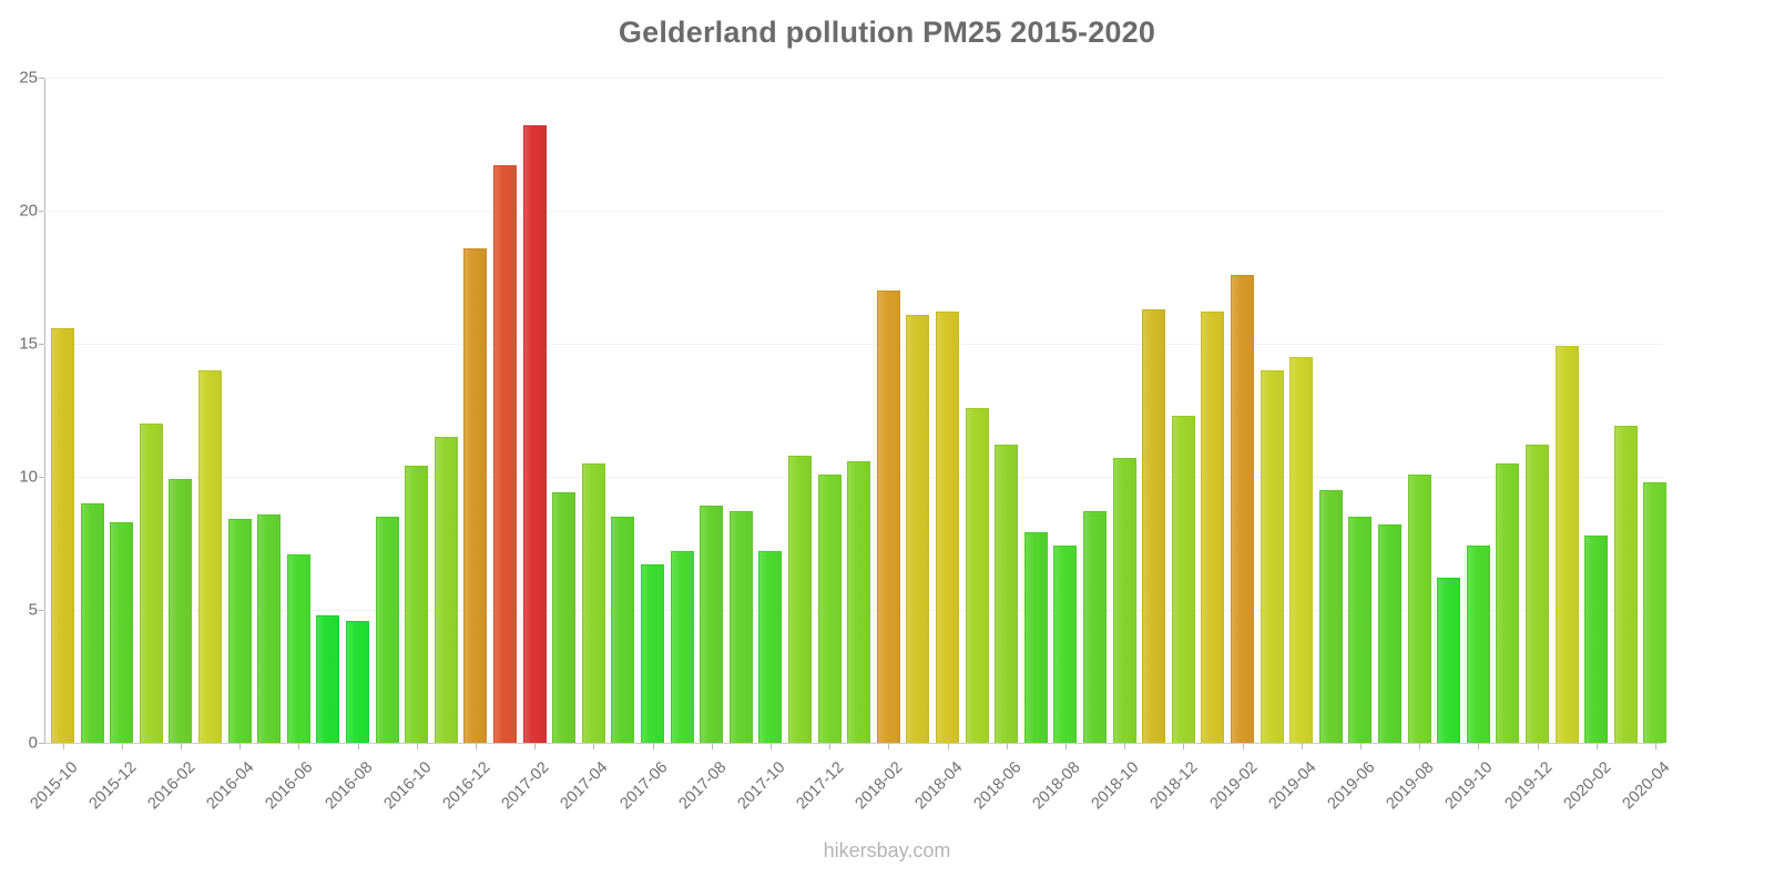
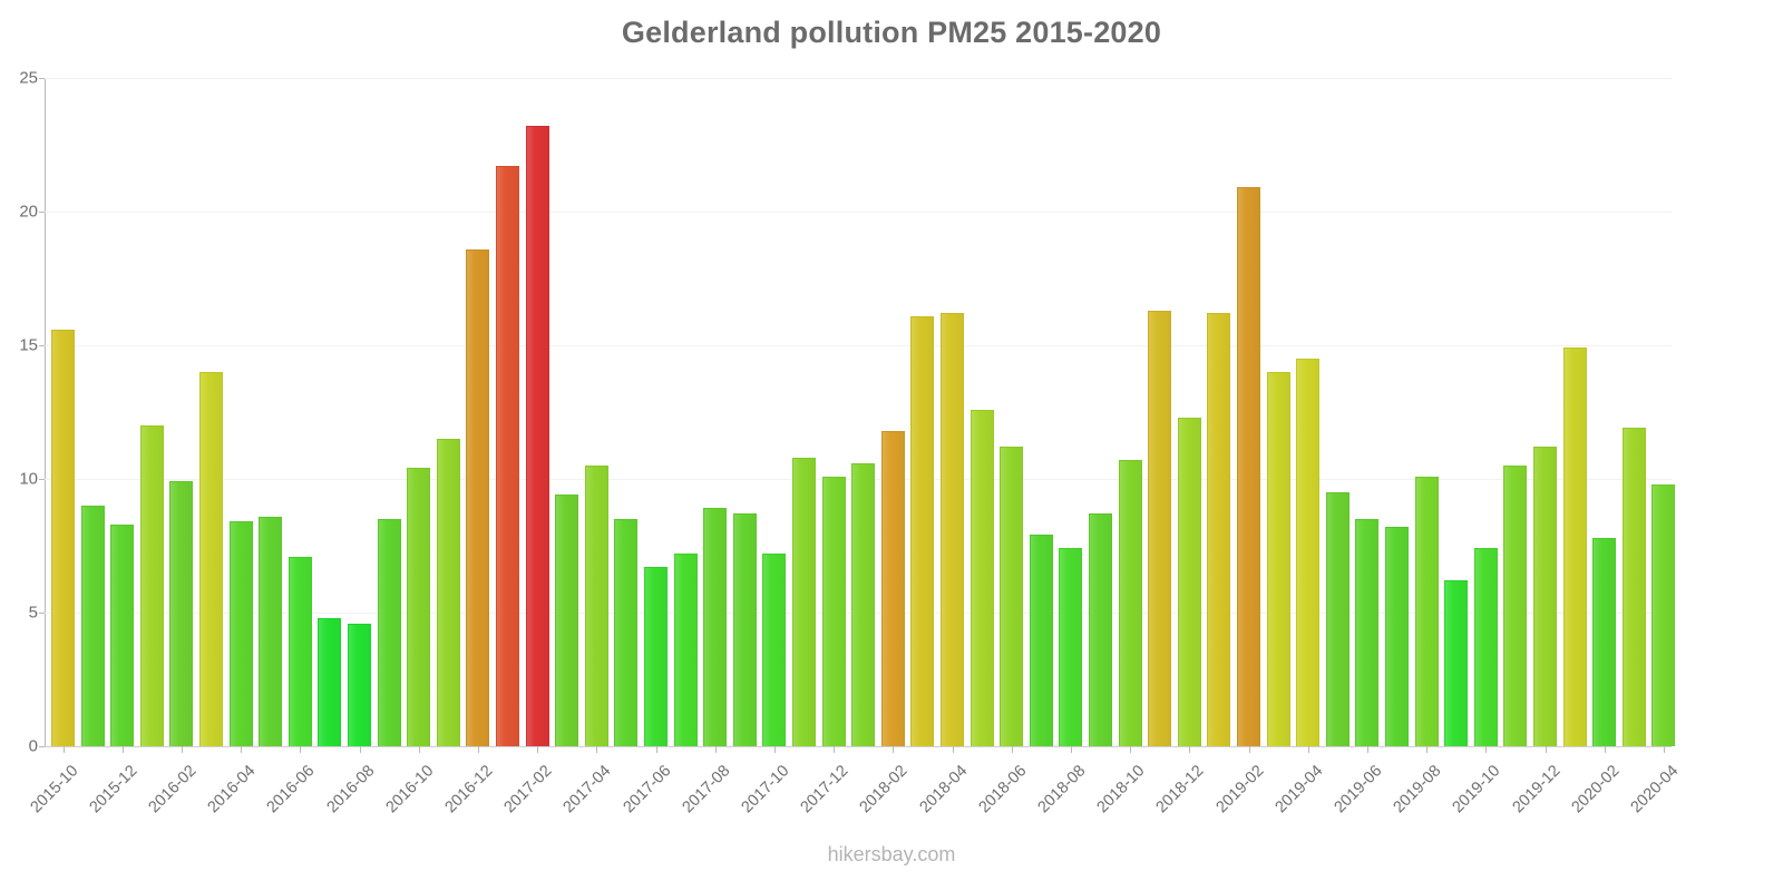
2018-02: 17.0 -> 11.8
2019-02: 17.6 -> 20.9
